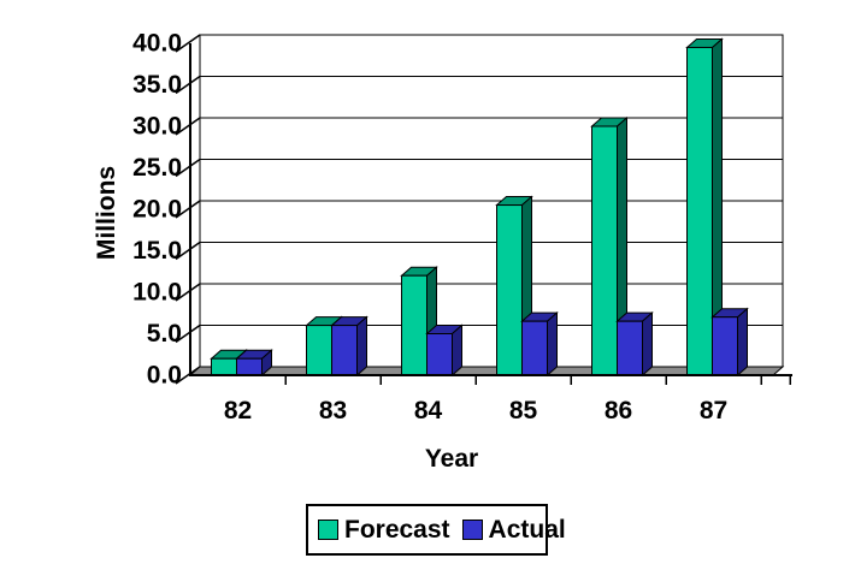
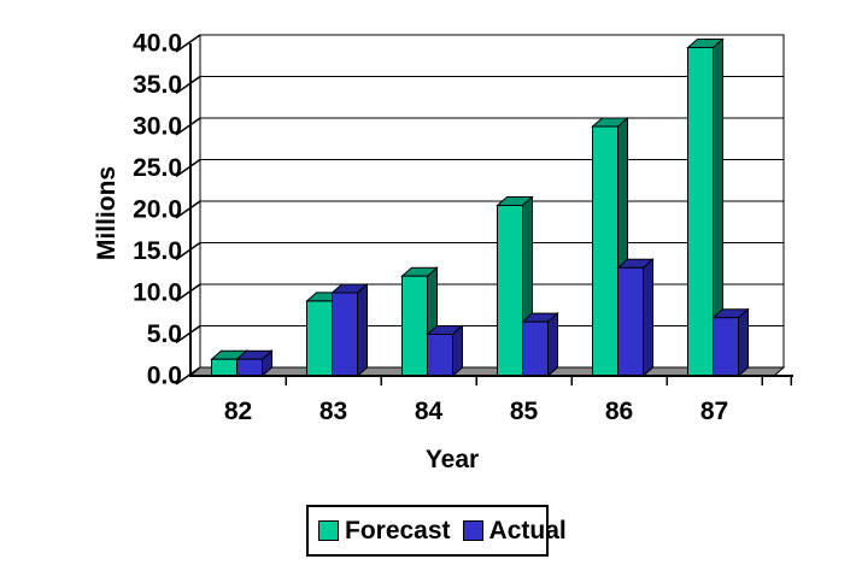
Forecast/83: 6 -> 9
Actual/83: 6 -> 10
Actual/86: 6 -> 13
